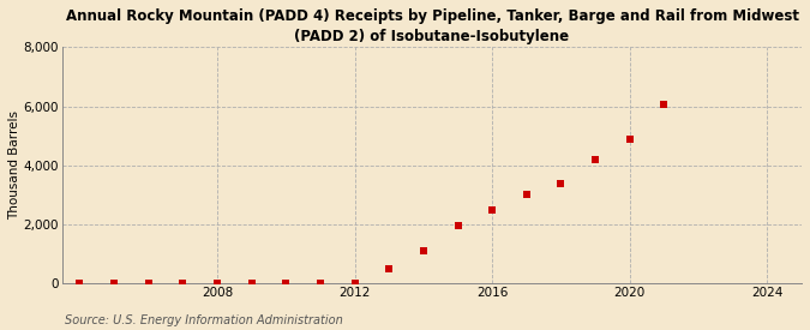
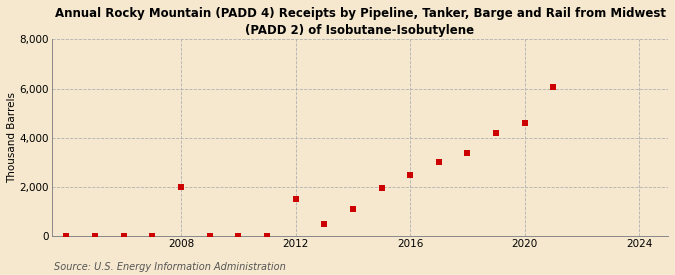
2008: 10 -> 2,000
2012: 10 -> 1,500
2020: 4,900 -> 4,600
